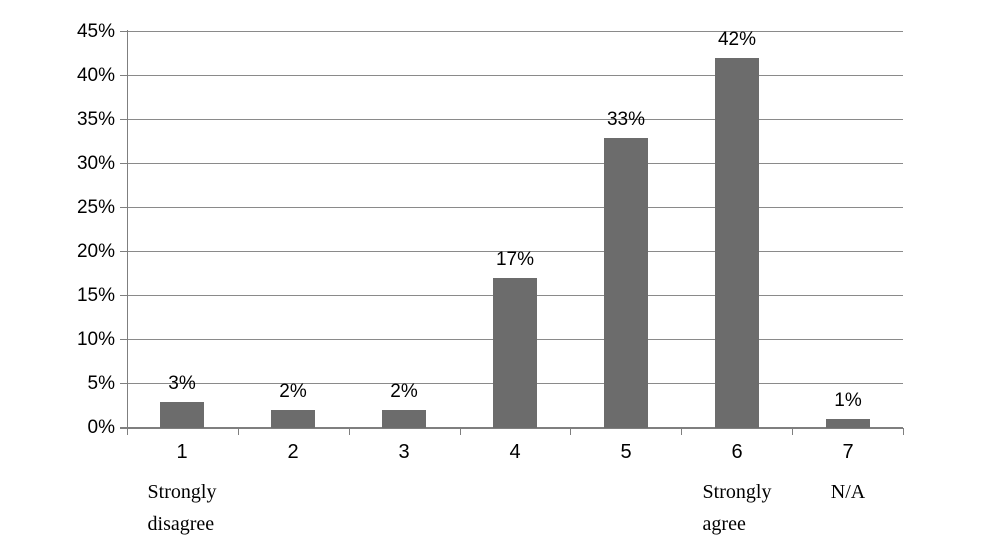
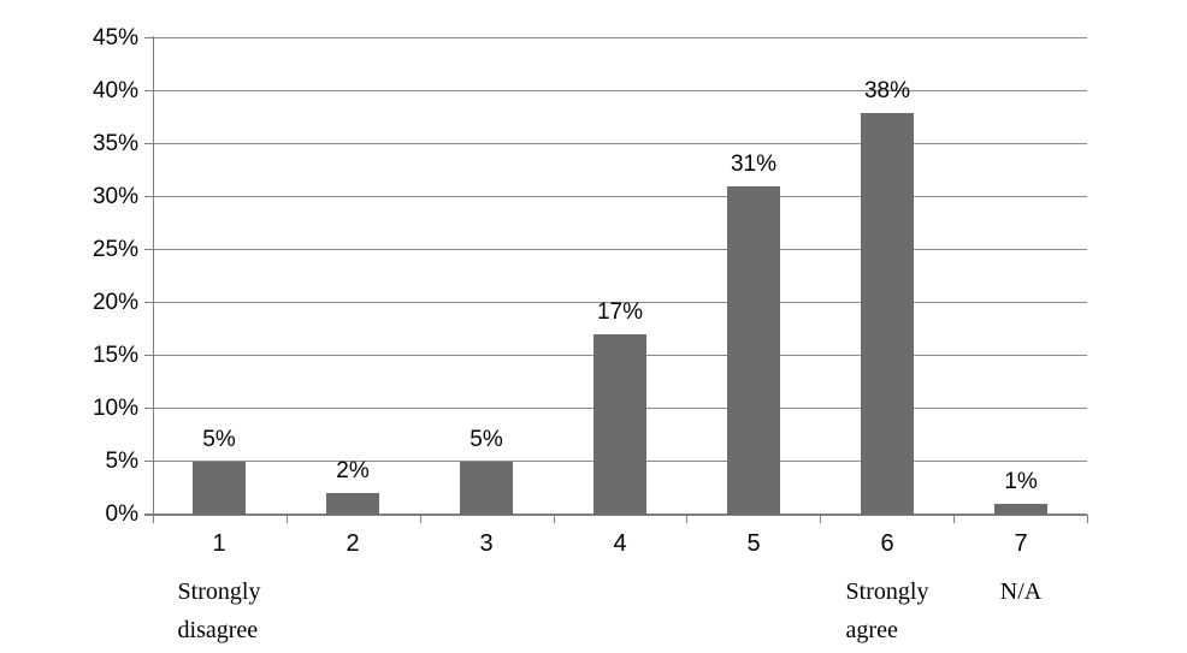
1: 3% -> 5%
3: 2% -> 5%
5: 33% -> 31%
6: 42% -> 38%
